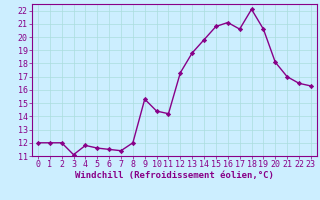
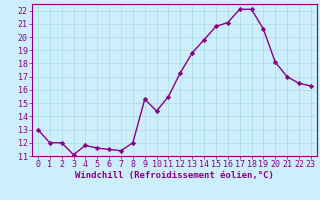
0: 12.0 -> 13.0
11: 14.2 -> 15.5
17: 20.6 -> 22.1
